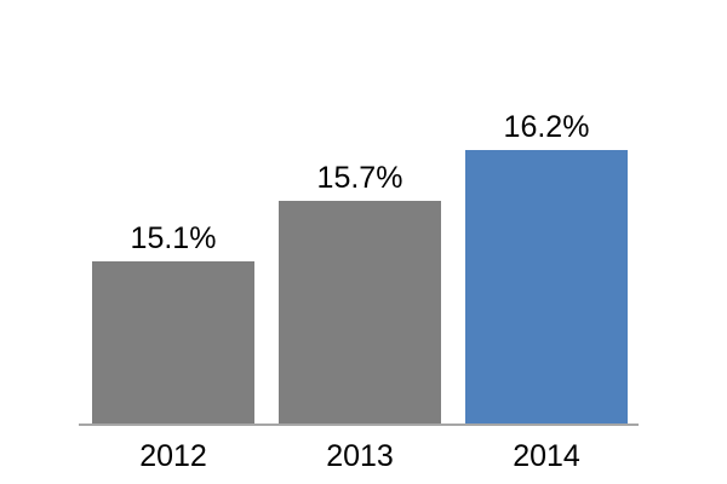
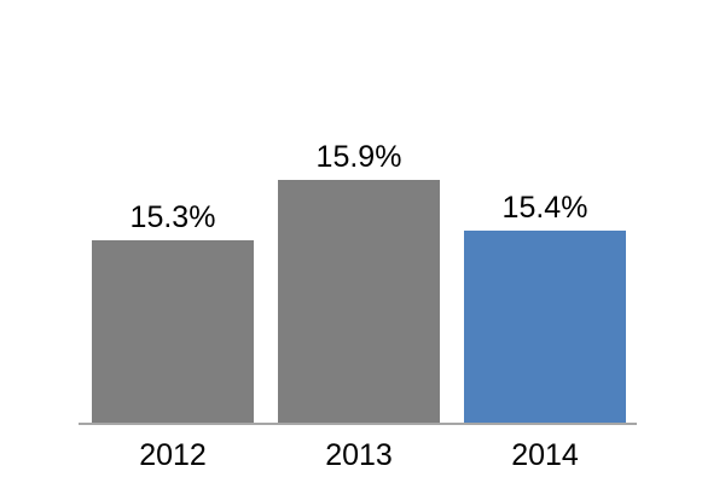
2012: 15.1% -> 15.3%
2013: 15.7% -> 15.9%
2014: 16.2% -> 15.4%
